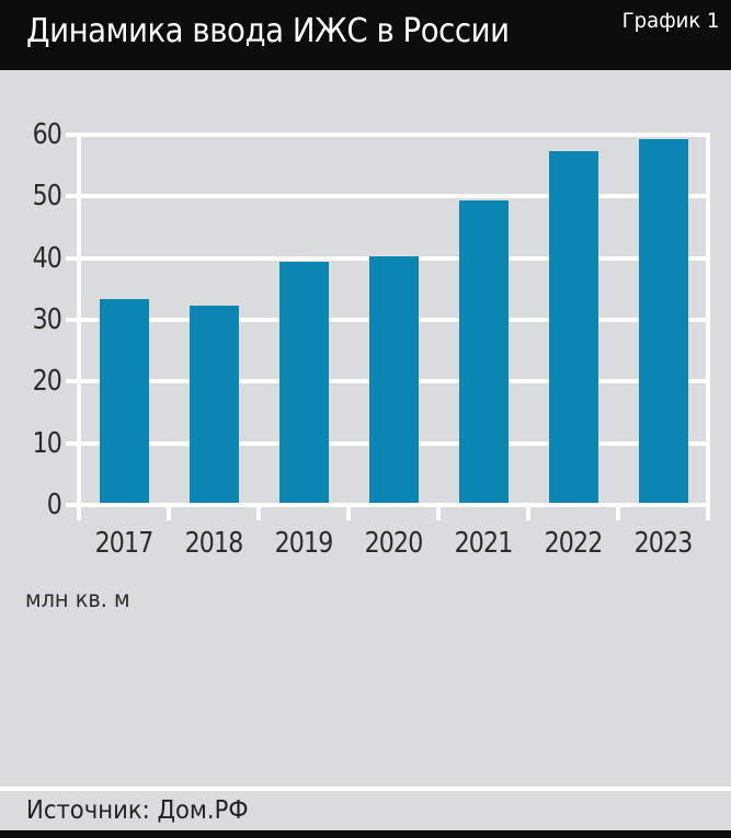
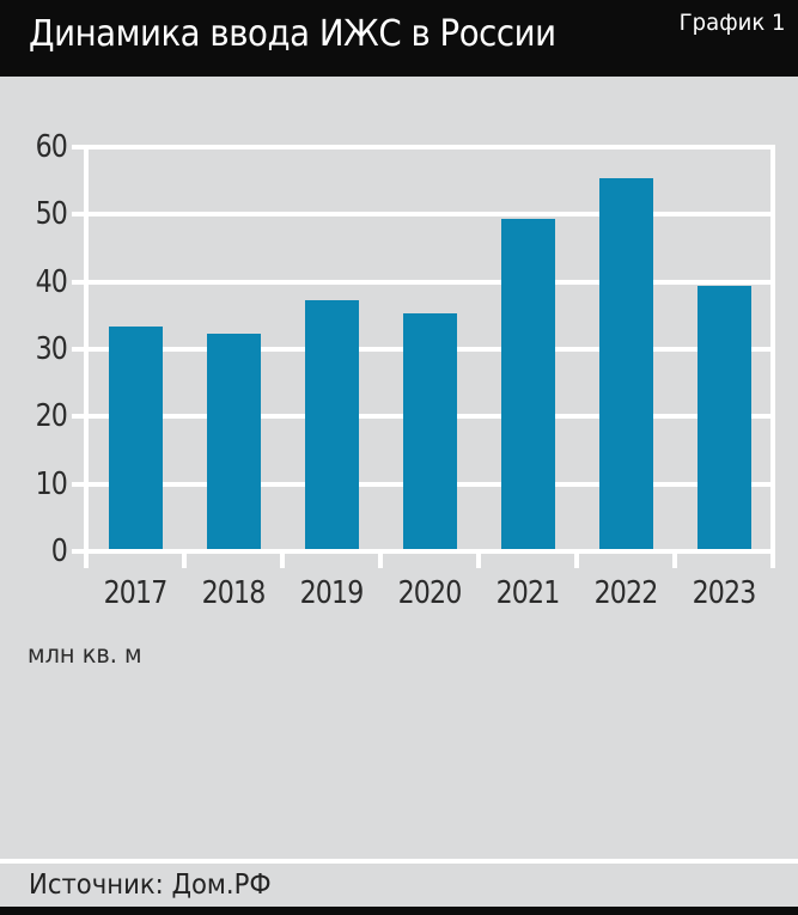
2019: 39 -> 37
2020: 40 -> 35
2022: 57 -> 55
2023: 59 -> 39
